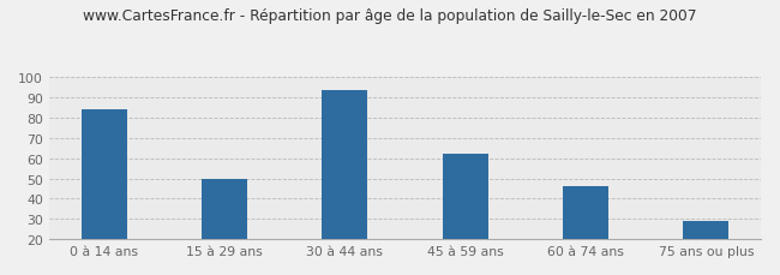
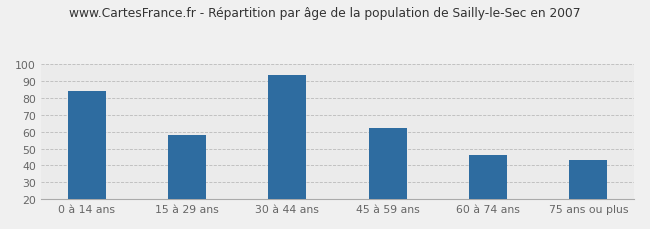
15 à 29 ans: 50 -> 58
75 ans ou plus: 29 -> 43
